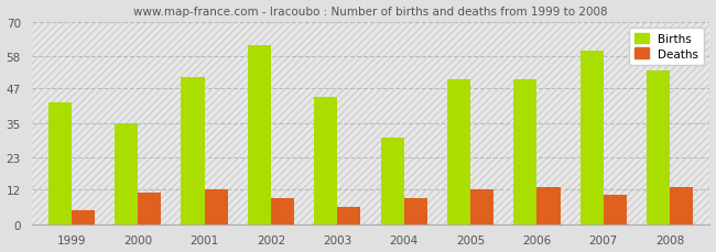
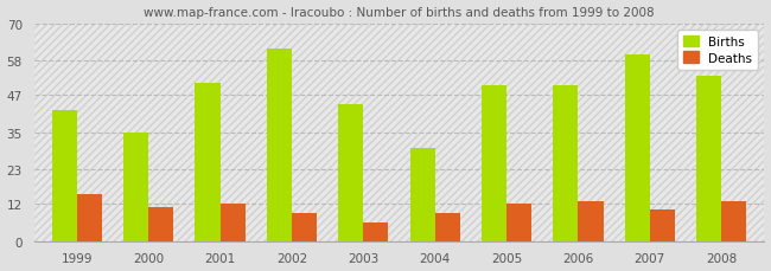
Deaths/1999: 5 -> 15
